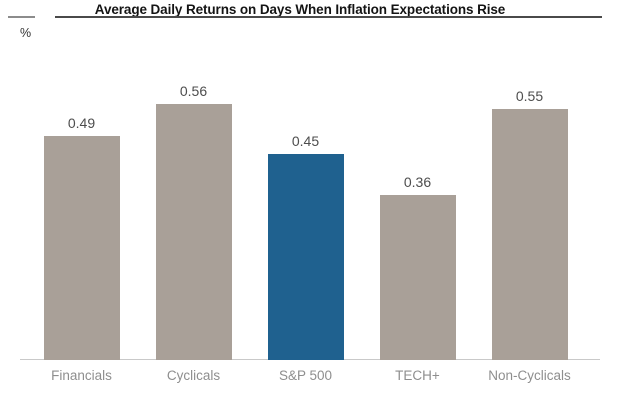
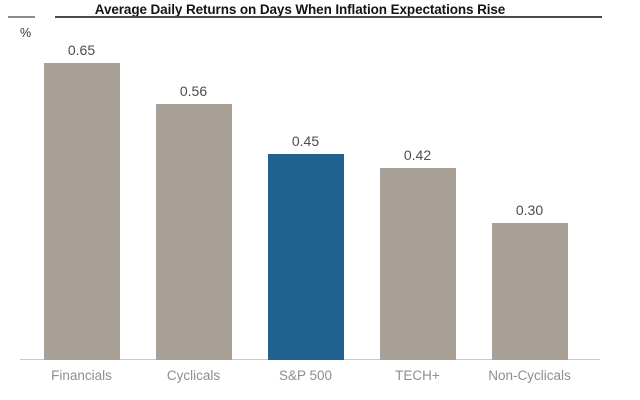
Financials: 0.49 -> 0.65
TECH+: 0.36 -> 0.42
Non-Cyclicals: 0.55 -> 0.30
